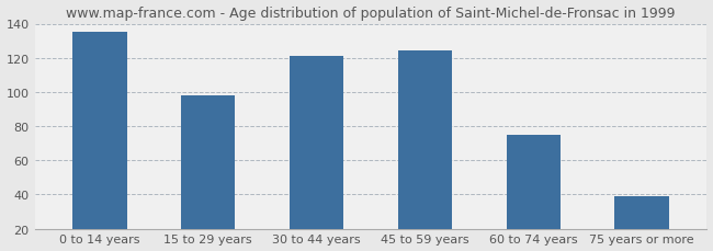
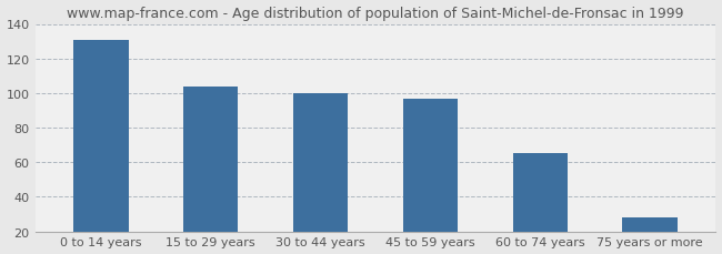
0 to 14 years: 135 -> 131
15 to 29 years: 98 -> 104
30 to 44 years: 121 -> 100
45 to 59 years: 124 -> 97
60 to 74 years: 75 -> 65
75 years or more: 39 -> 28
